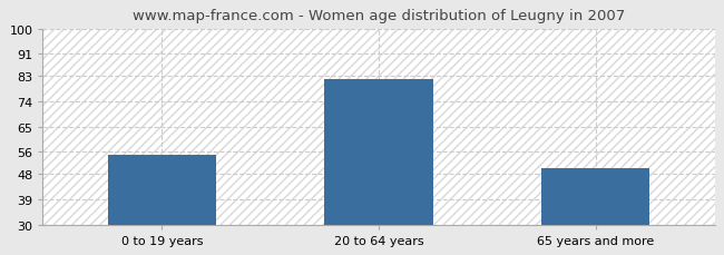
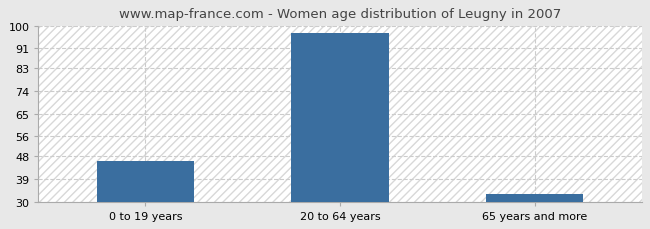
0 to 19 years: 55 -> 46
20 to 64 years: 82 -> 97
65 years and more: 50 -> 33
